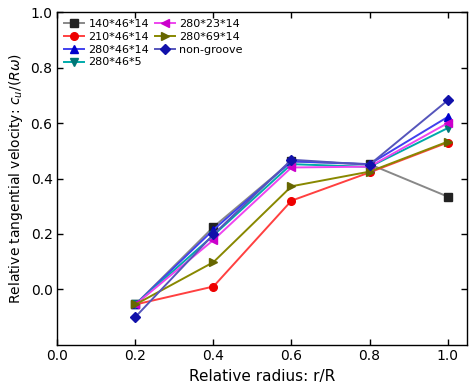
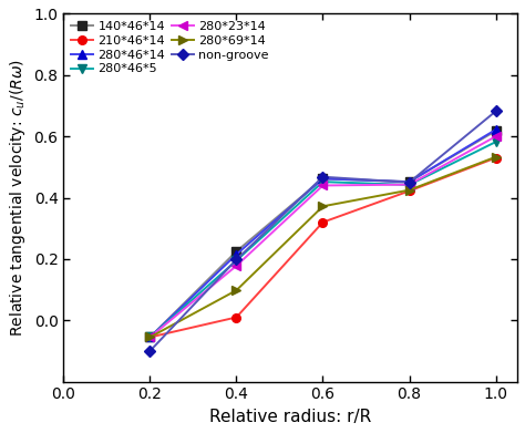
140*46*14/1.0: 0.335 -> 0.618
